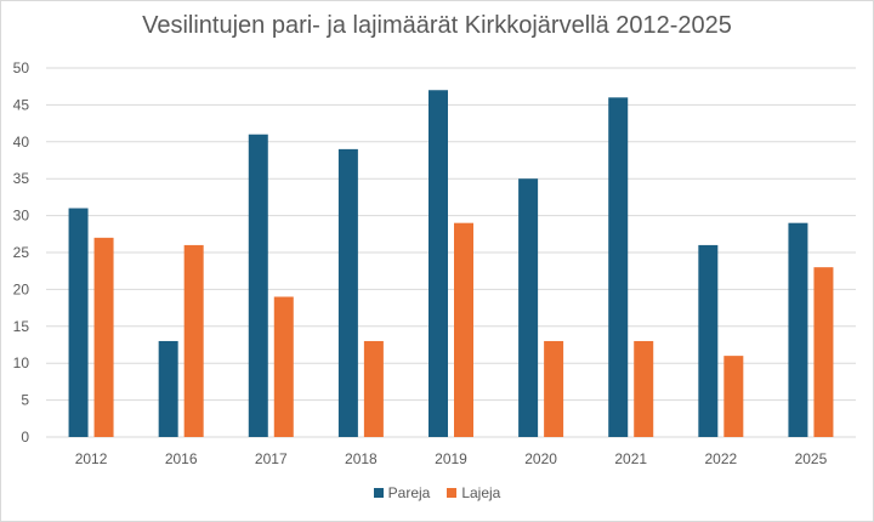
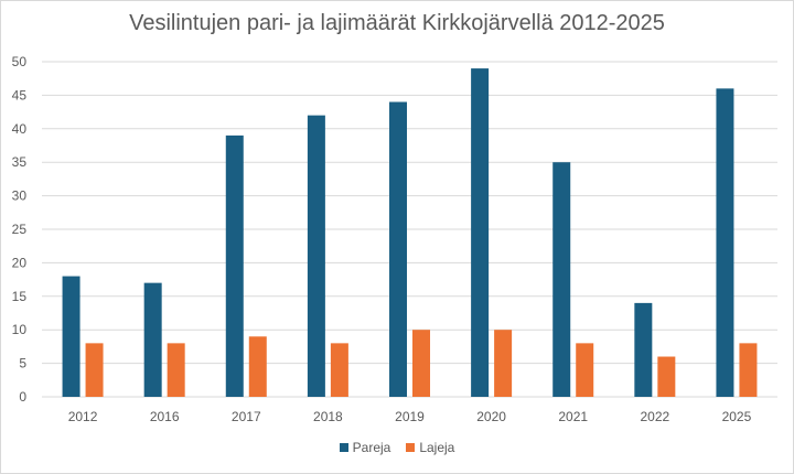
Pareja/2012: 31 -> 18
Lajeja/2012: 27 -> 8
Pareja/2016: 13 -> 17
Lajeja/2016: 26 -> 8
Pareja/2017: 41 -> 39
Lajeja/2017: 19 -> 9
Pareja/2018: 39 -> 42
Lajeja/2018: 13 -> 8
Pareja/2019: 47 -> 44
Lajeja/2019: 29 -> 10
Pareja/2020: 35 -> 49
Lajeja/2020: 13 -> 10
Pareja/2021: 46 -> 35
Lajeja/2021: 13 -> 8
Pareja/2022: 26 -> 14
Lajeja/2022: 11 -> 6
Pareja/2025: 29 -> 46
Lajeja/2025: 23 -> 8
